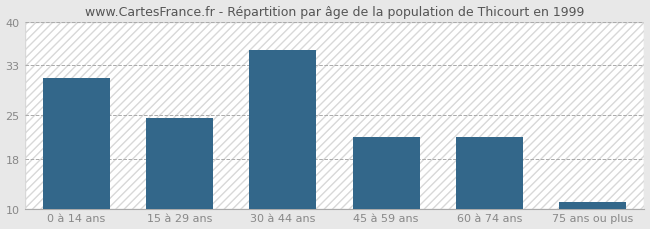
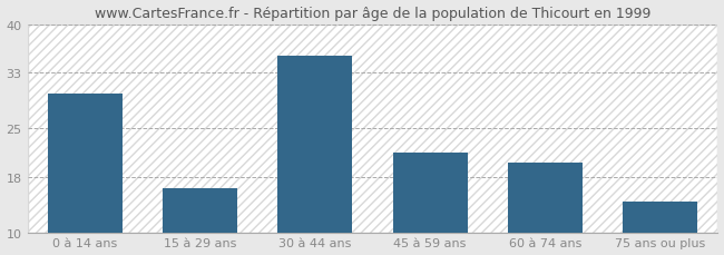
0 à 14 ans: 31.0 -> 30.0
15 à 29 ans: 24.5 -> 16.4
60 à 74 ans: 21.5 -> 20.0
75 ans ou plus: 11.0 -> 14.4
